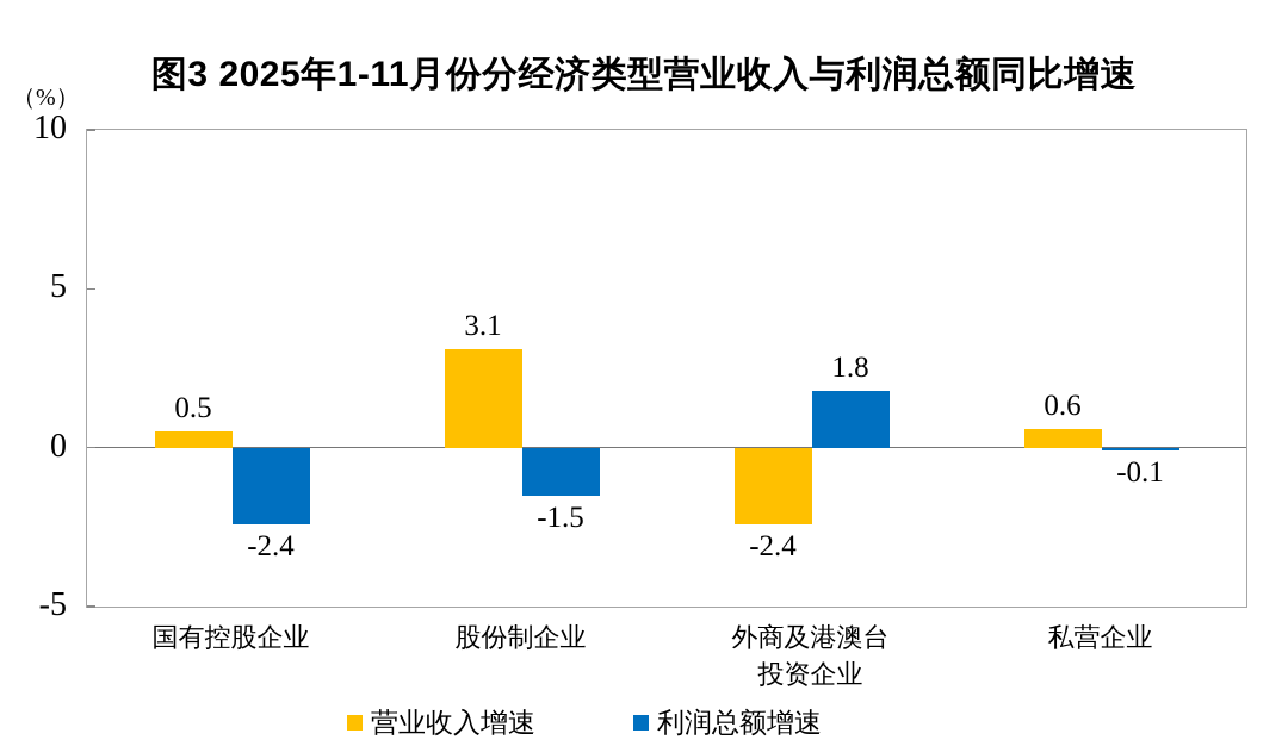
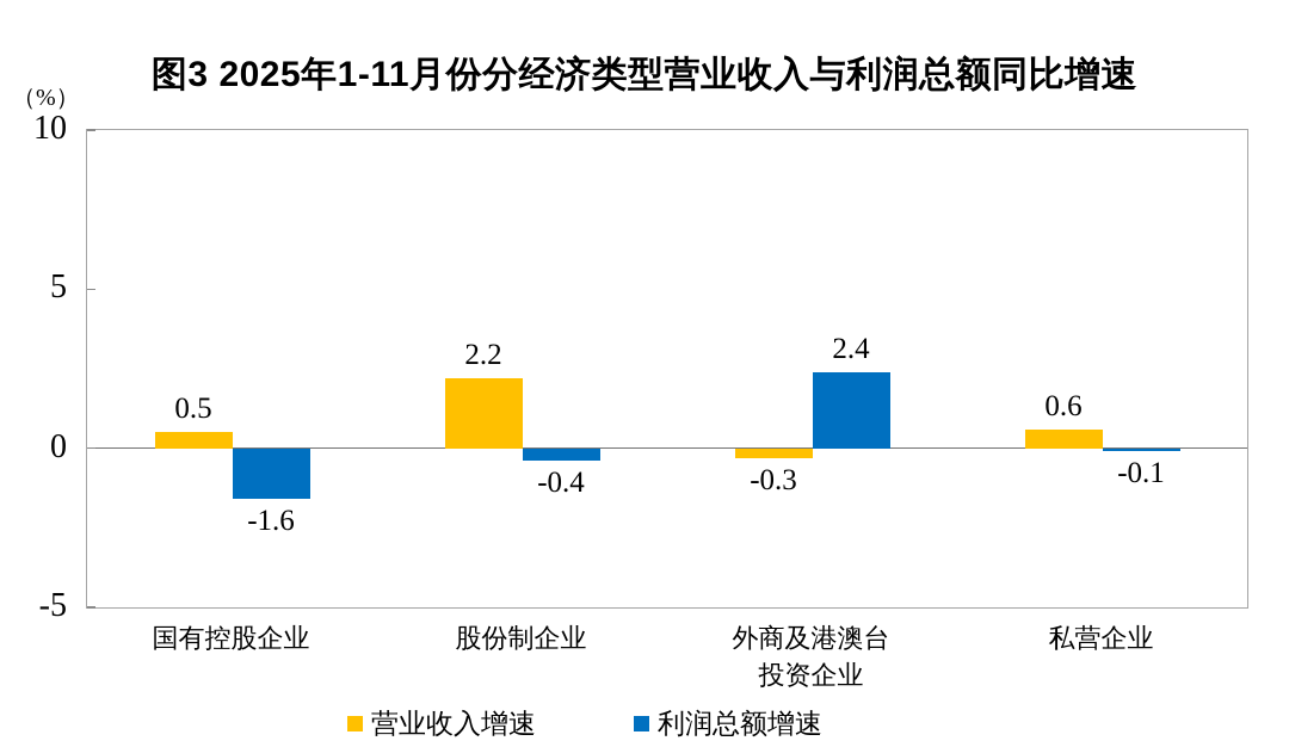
利润总额增速/国有控股企业: -2.4 -> -1.6
营业收入增速/股份制企业: 3.1 -> 2.2
利润总额增速/股份制企业: -1.5 -> -0.4
营业收入增速/外商及港澳台 投资企业: -2.4 -> -0.3
利润总额增速/外商及港澳台 投资企业: 1.8 -> 2.4
